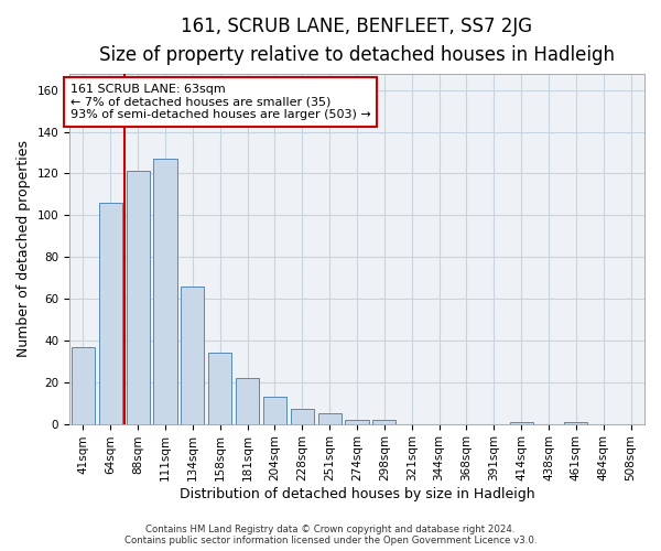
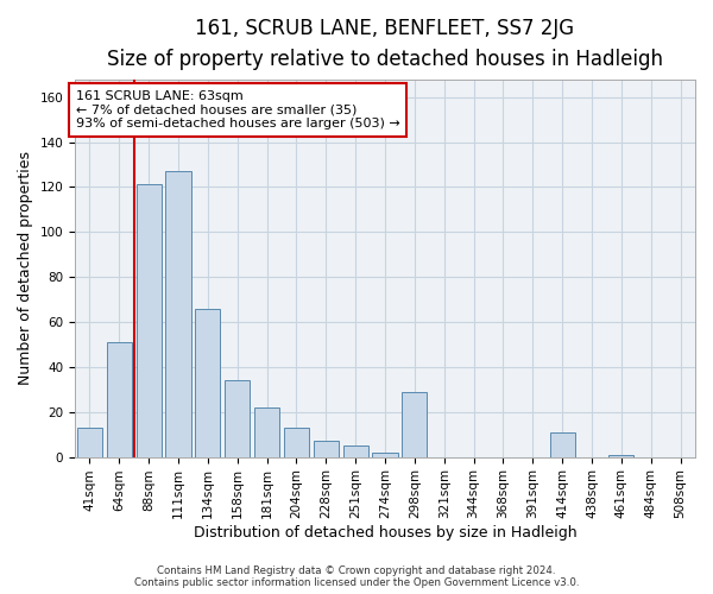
41sqm: 37 -> 13
64sqm: 106 -> 51
298sqm: 2 -> 29
414sqm: 1 -> 11
